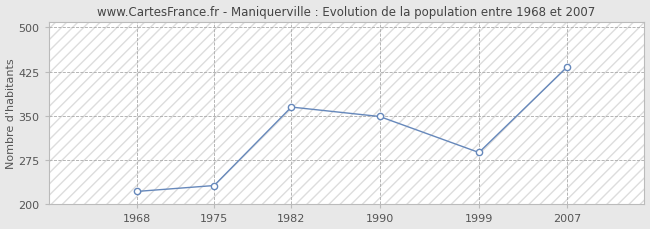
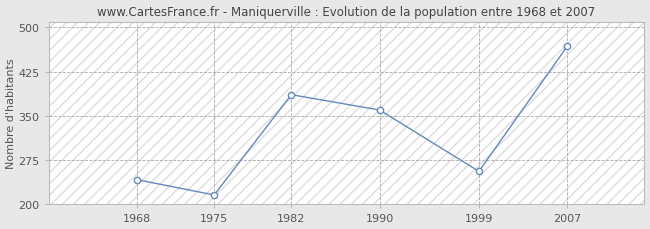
1968: 222 -> 242
1975: 232 -> 216
1982: 365 -> 386
1990: 349 -> 360
1999: 288 -> 256
2007: 433 -> 468
